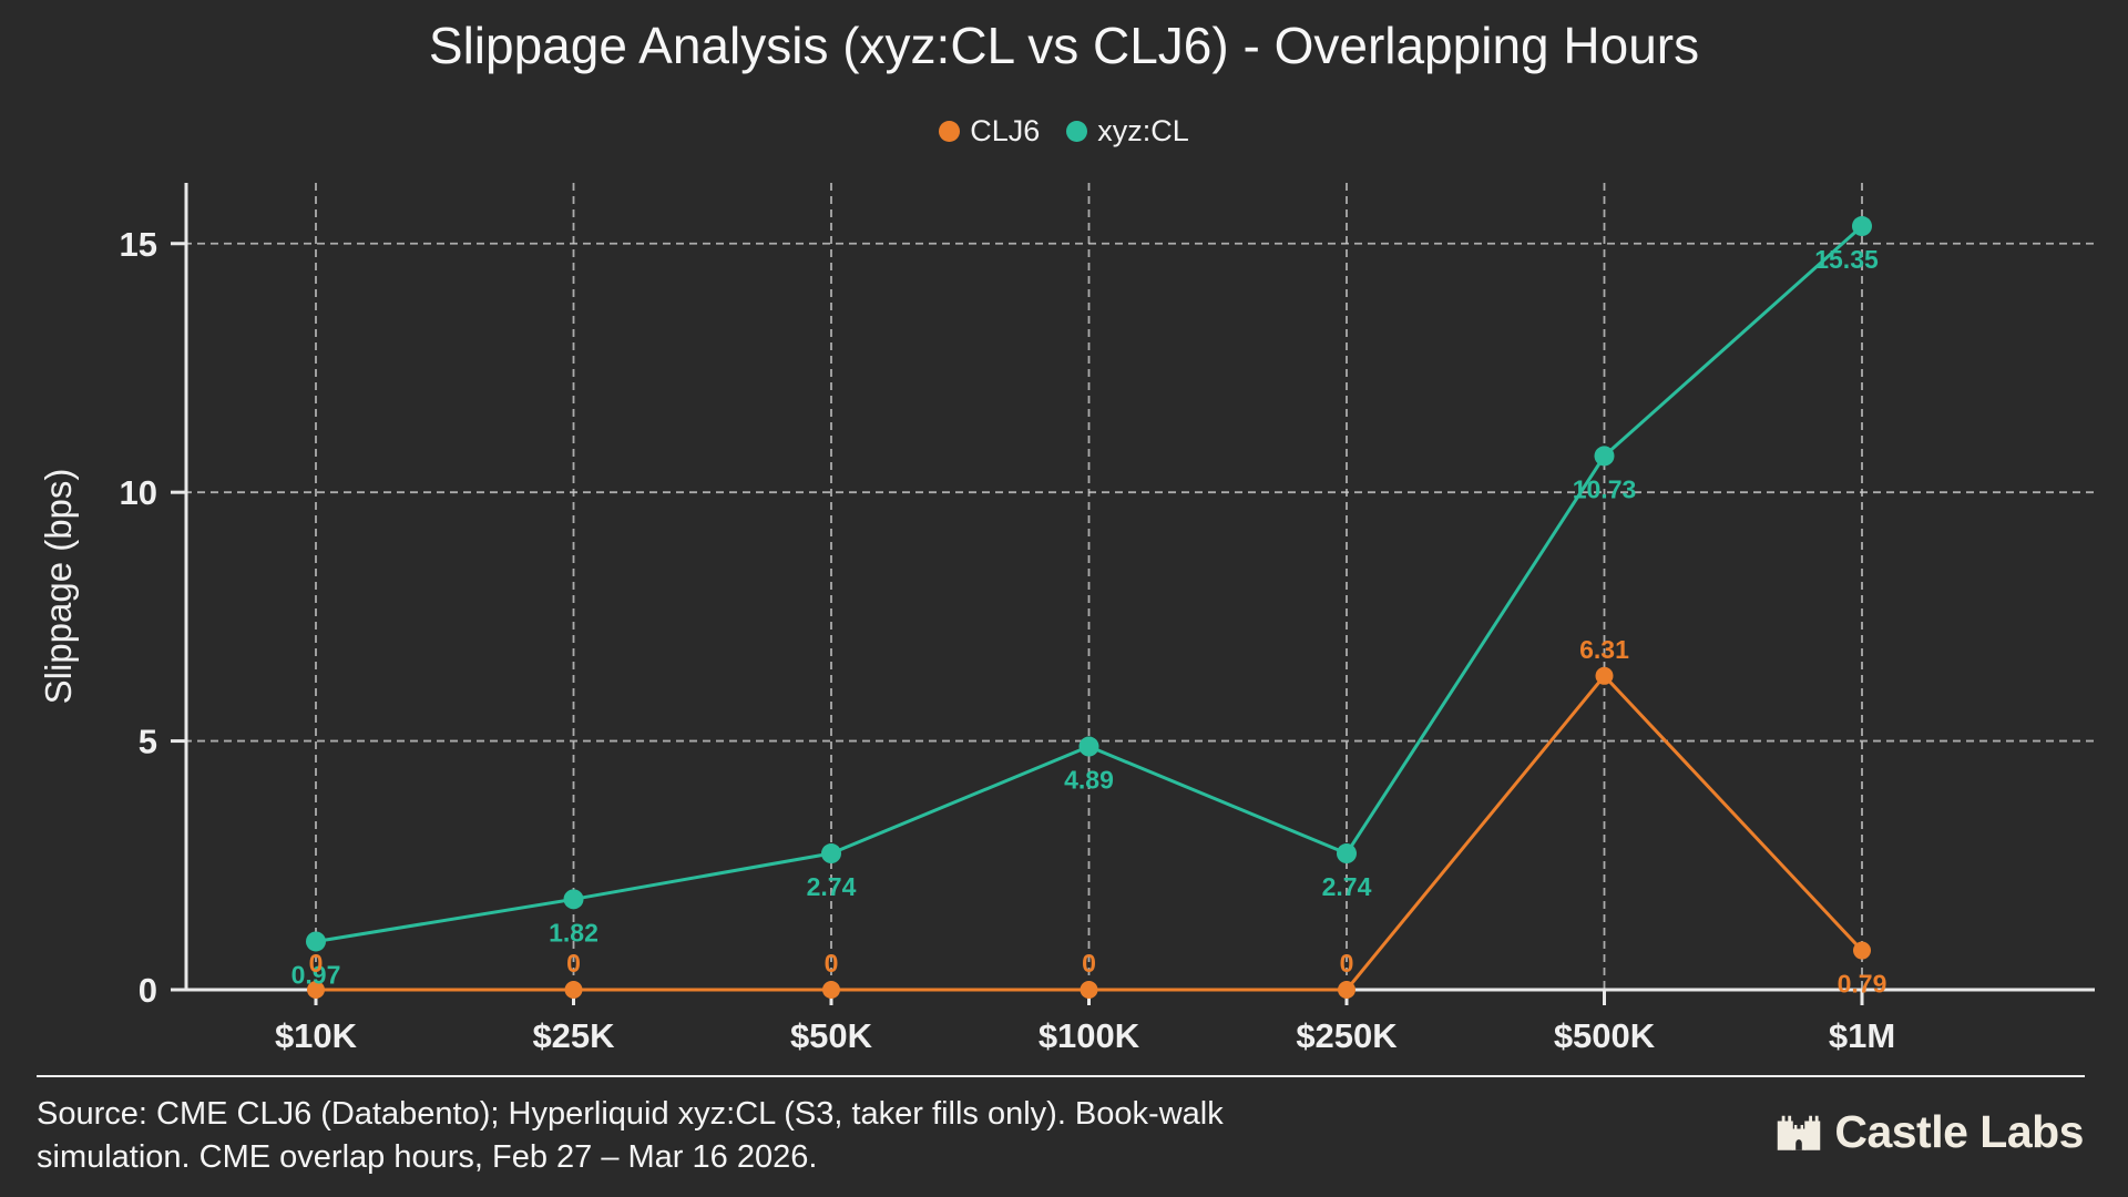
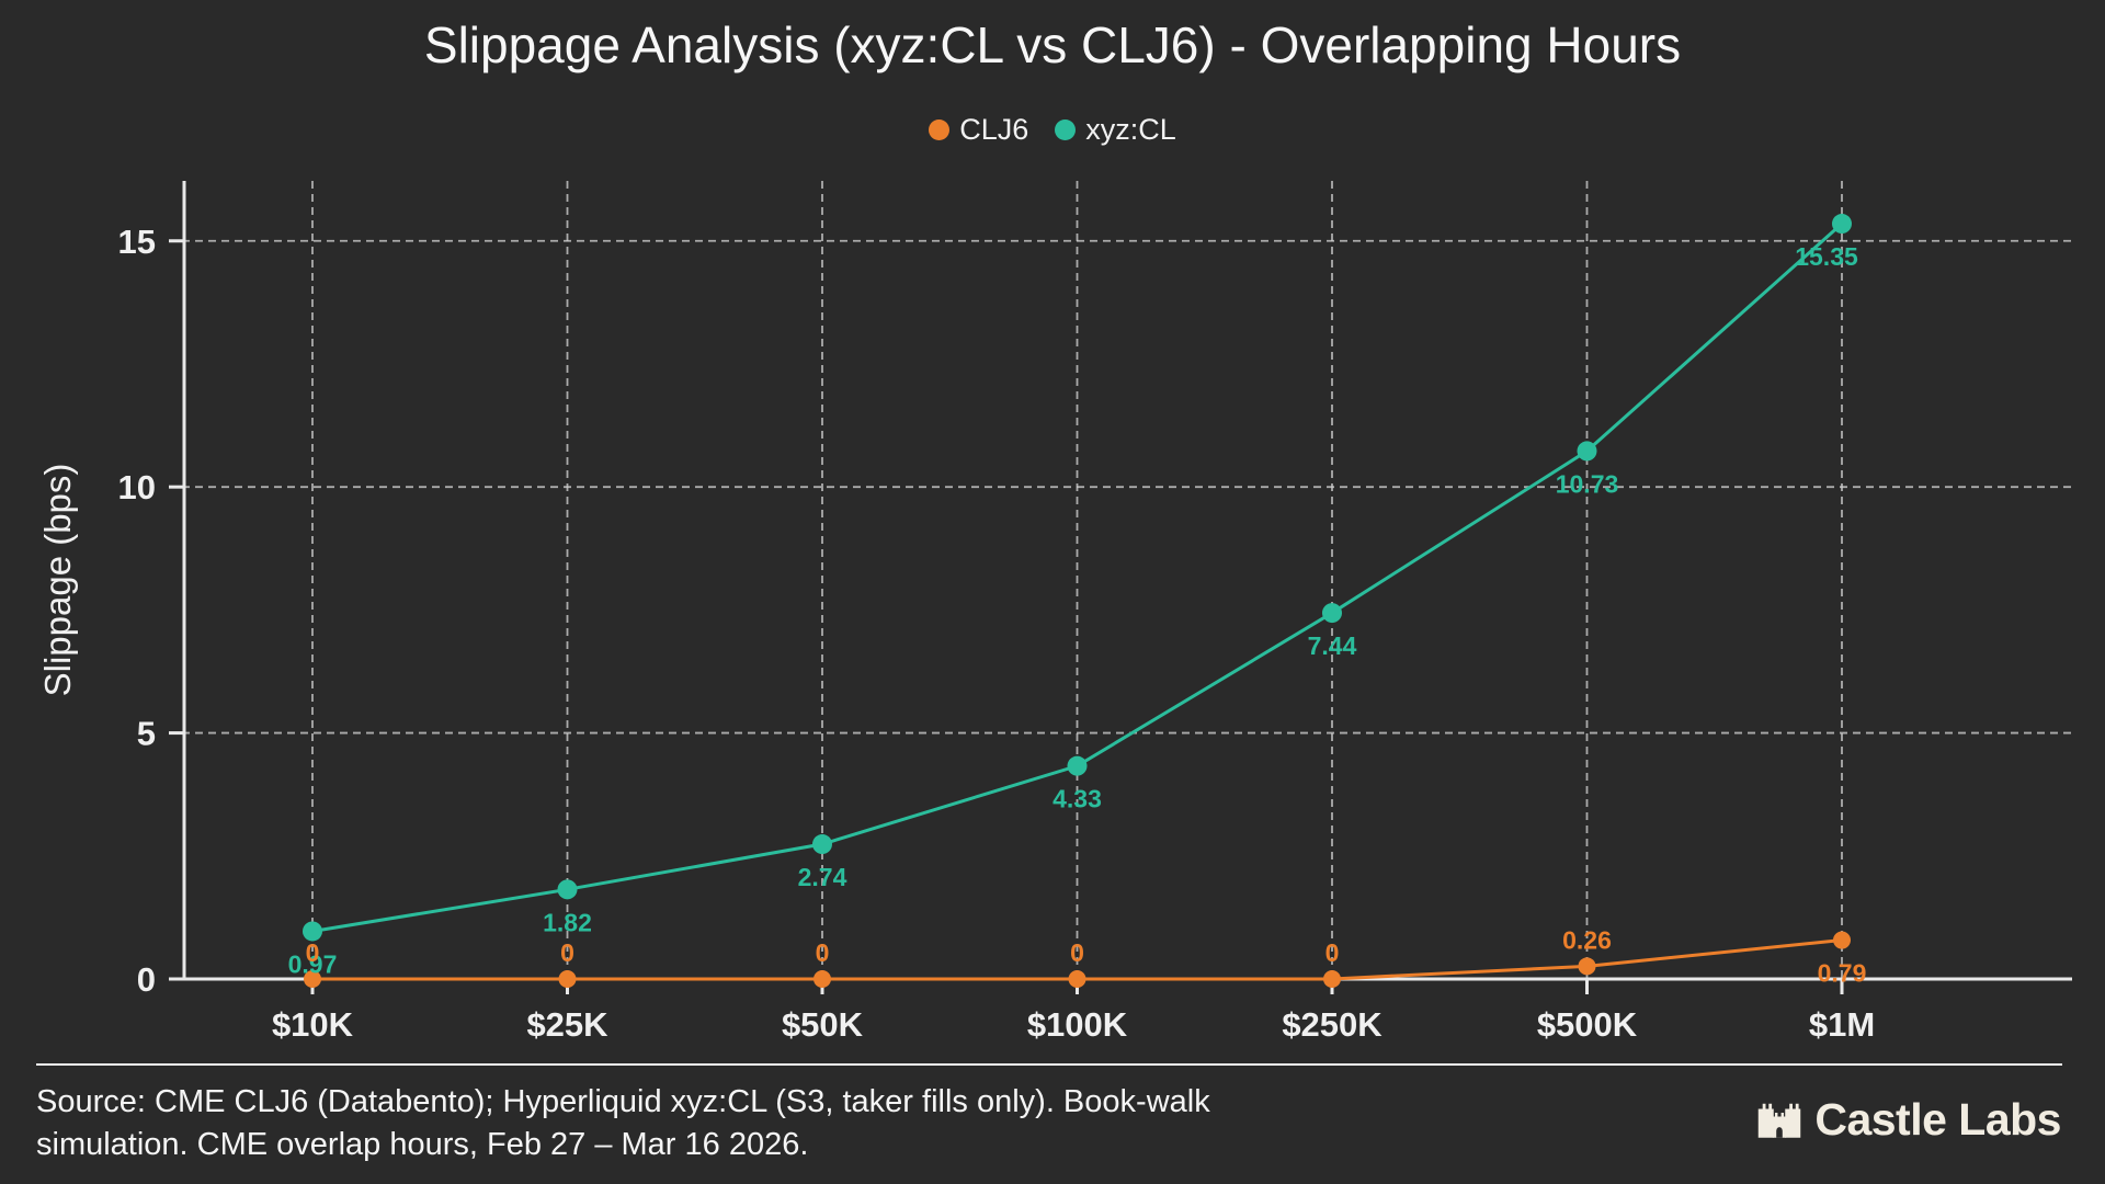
xyz:CL/$100K: 4.89 -> 4.33
xyz:CL/$250K: 2.74 -> 7.44
CLJ6/$500K: 6.31 -> 0.26
